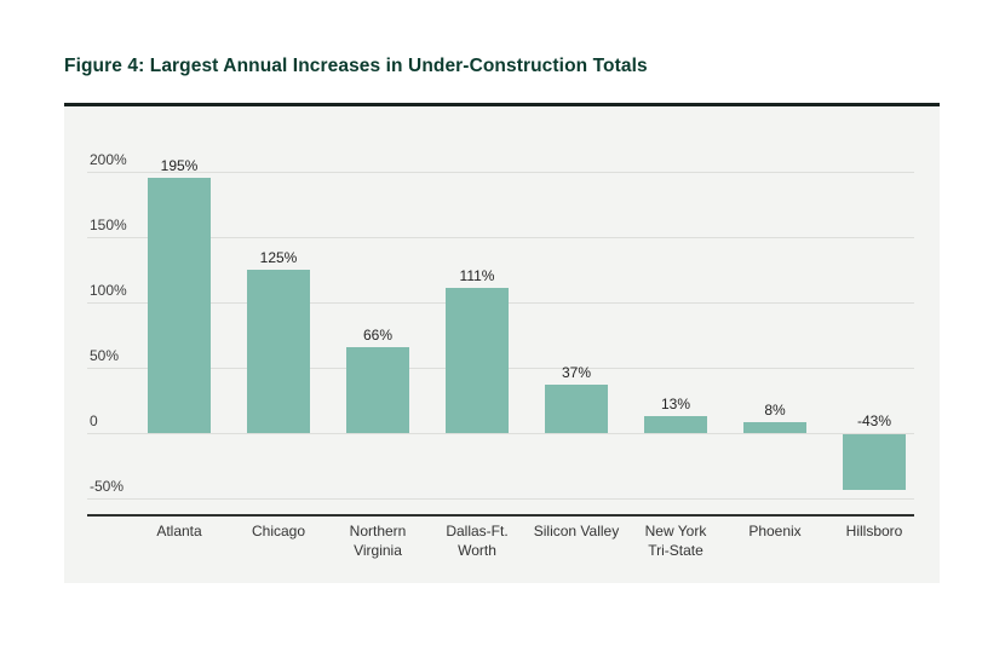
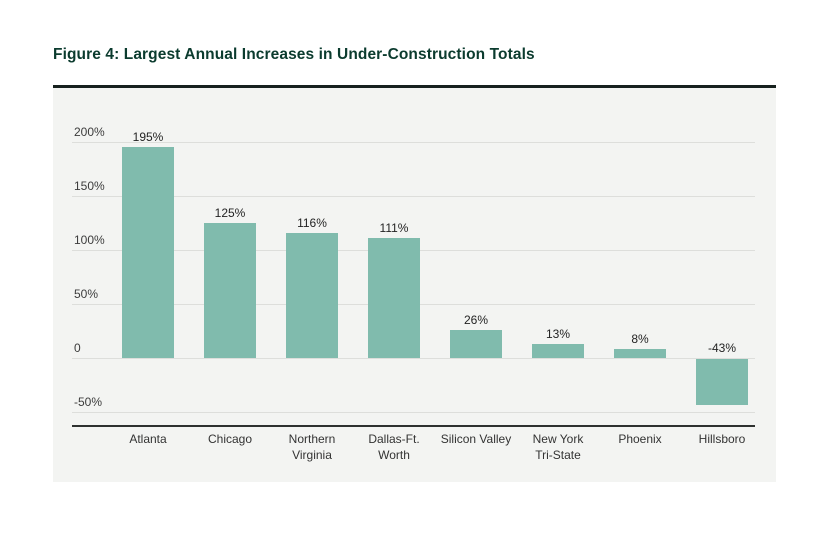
Northern Virginia: 66% -> 116%
Silicon Valley: 37% -> 26%
